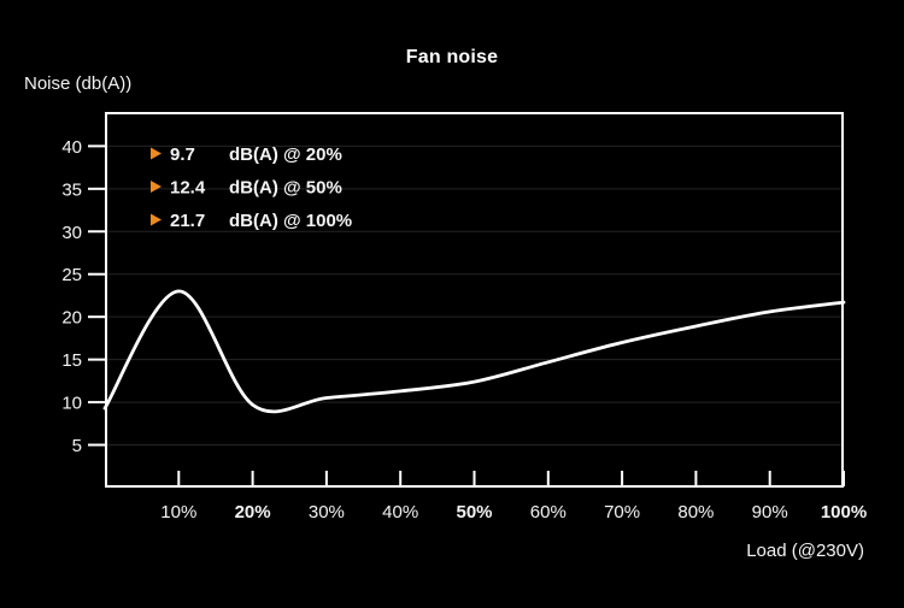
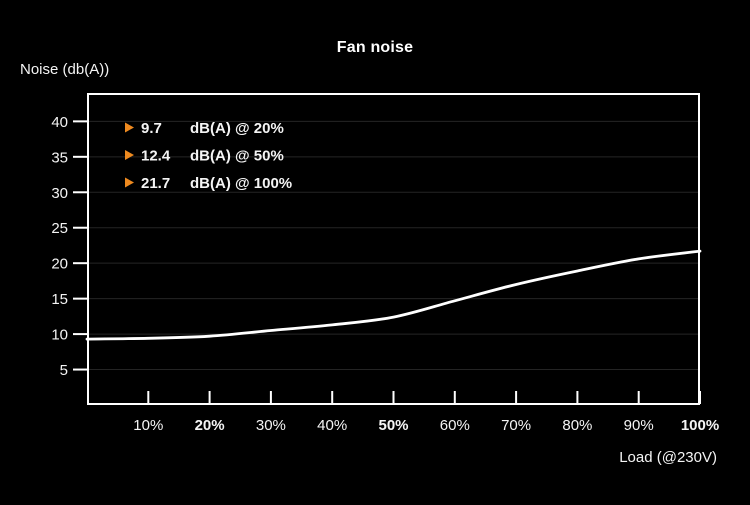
10: 23% -> 9%
